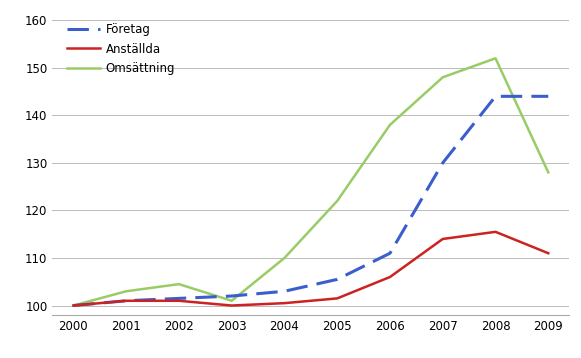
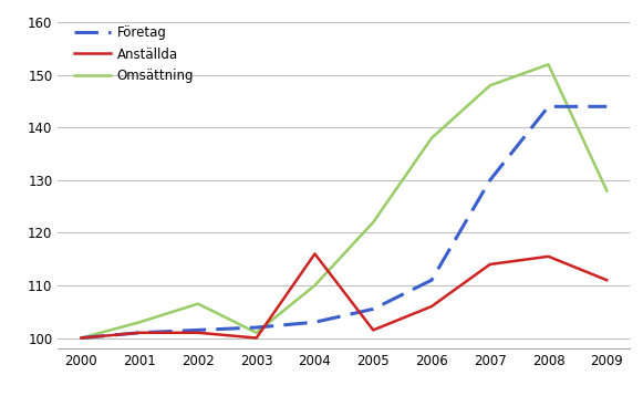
Omsättning/2002: 104.5 -> 106.5
Anställda/2004: 100.5 -> 116.0
